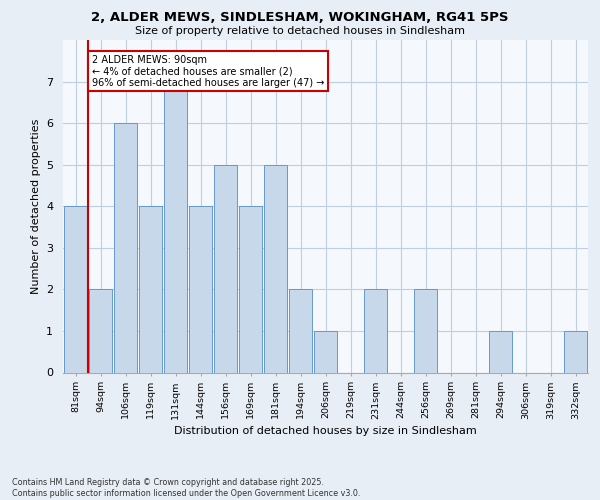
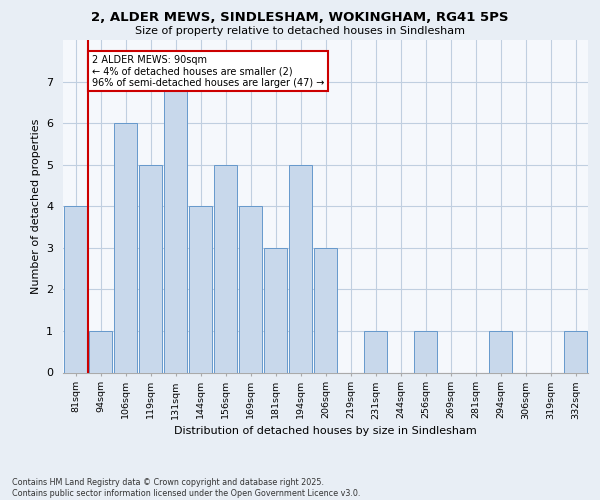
94sqm: 2 -> 1
119sqm: 4 -> 5
181sqm: 5 -> 3
194sqm: 2 -> 5
206sqm: 1 -> 3
231sqm: 2 -> 1
256sqm: 2 -> 1
